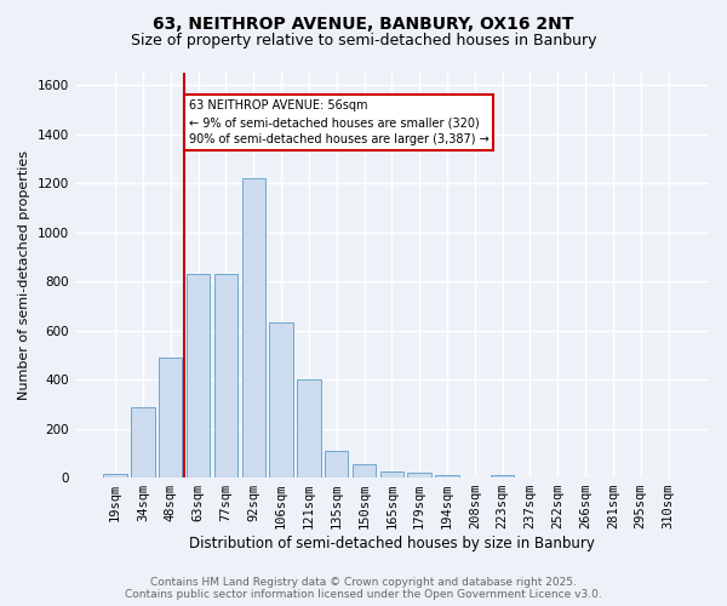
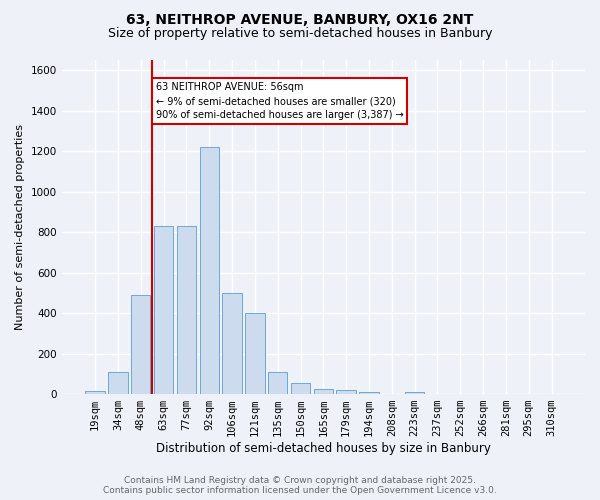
34sqm: 285 -> 110
106sqm: 635 -> 500
